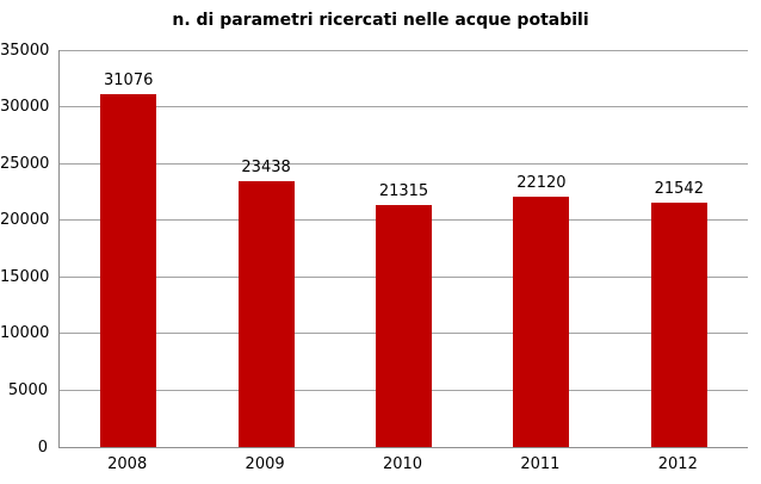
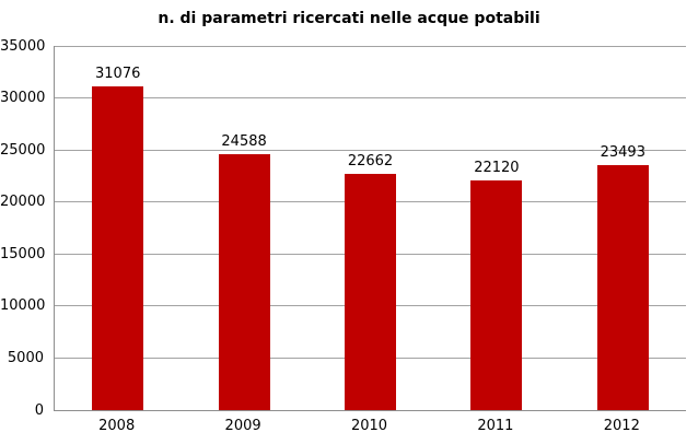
2009: 23438 -> 24588
2010: 21315 -> 22662
2012: 21542 -> 23493
